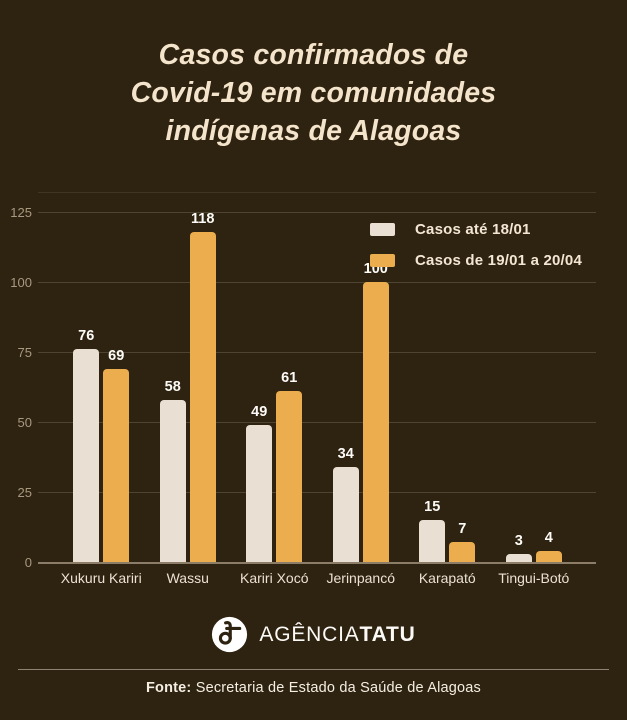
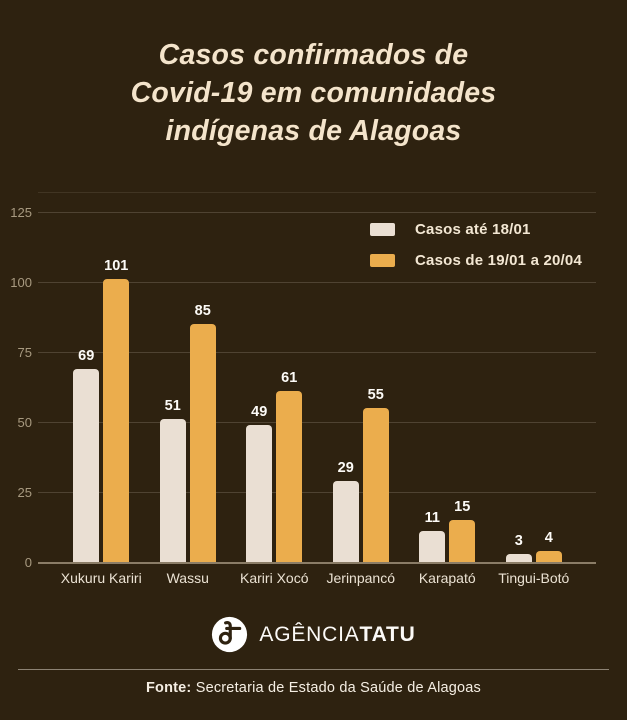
Casos até 18/01/Xukuru Kariri: 76 -> 69
Casos de 19/01 a 20/04/Xukuru Kariri: 69 -> 101
Casos até 18/01/Wassu: 58 -> 51
Casos de 19/01 a 20/04/Wassu: 118 -> 85
Casos até 18/01/Jerinpancó: 34 -> 29
Casos de 19/01 a 20/04/Jerinpancó: 100 -> 55
Casos até 18/01/Karapató: 15 -> 11
Casos de 19/01 a 20/04/Karapató: 7 -> 15
